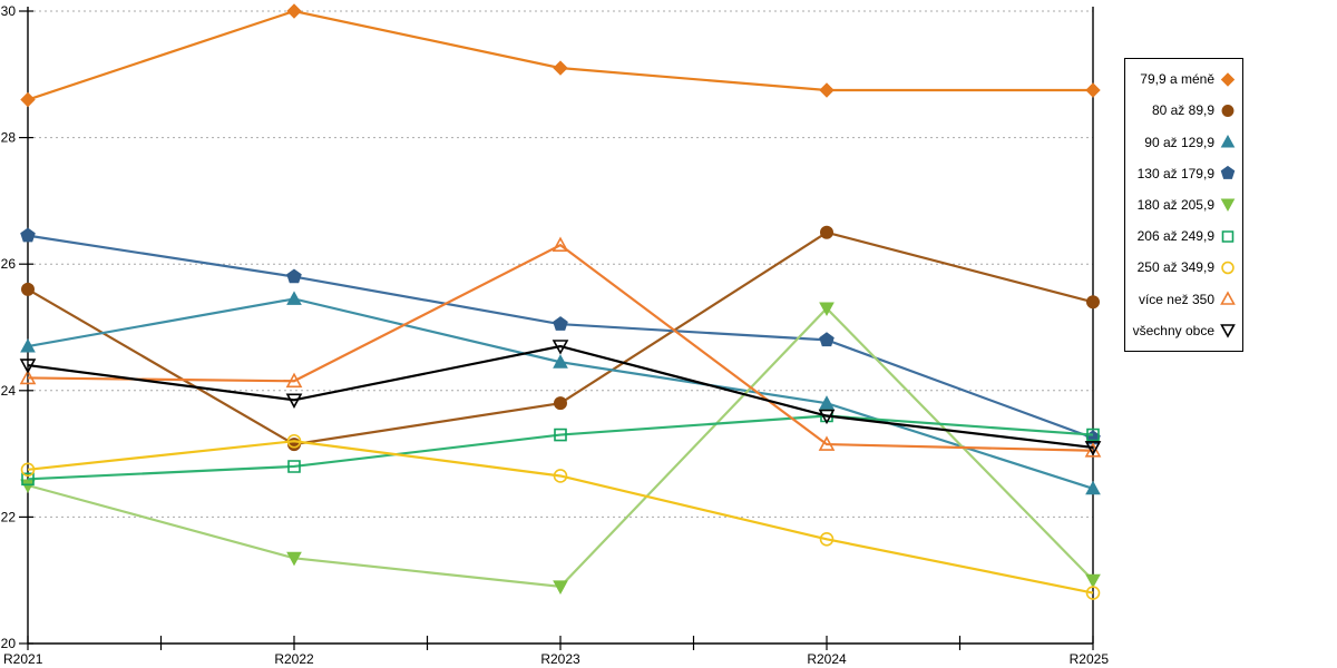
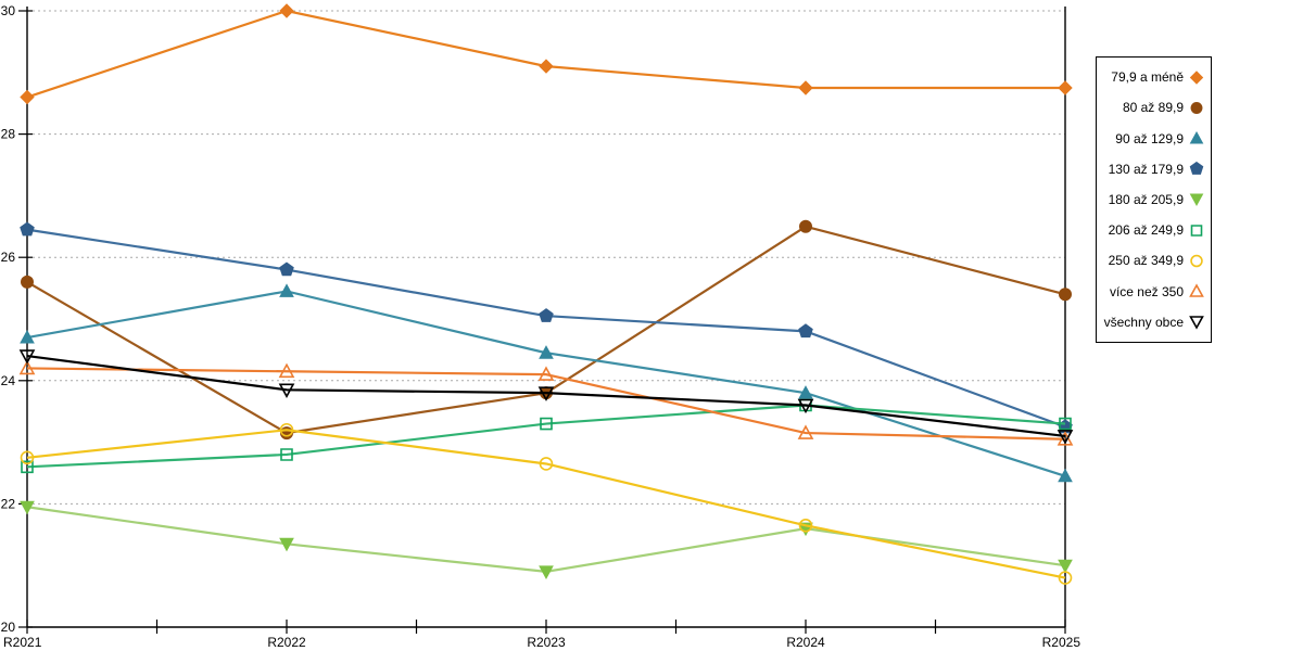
180 až 205,9/R2021: 22.5 -> 21.9
více než 350/R2023: 26.3 -> 24.1
všechny obce/R2023: 24.7 -> 23.8
180 až 205,9/R2024: 25.3 -> 21.6
